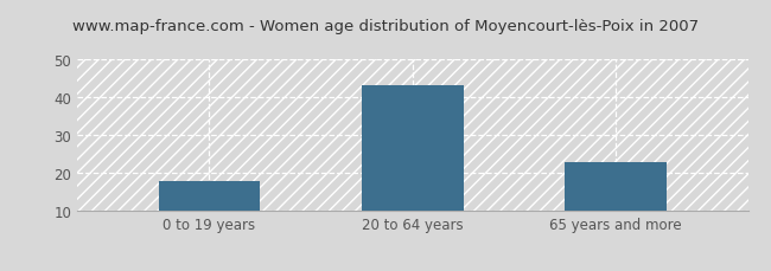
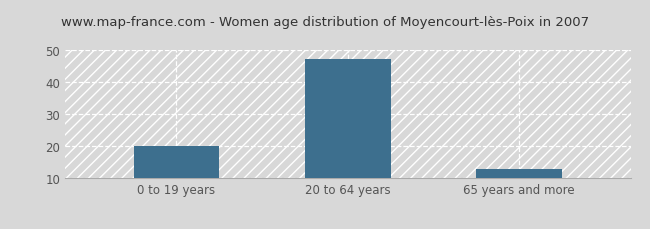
0 to 19 years: 18 -> 20
20 to 64 years: 43 -> 47
65 years and more: 23 -> 13
